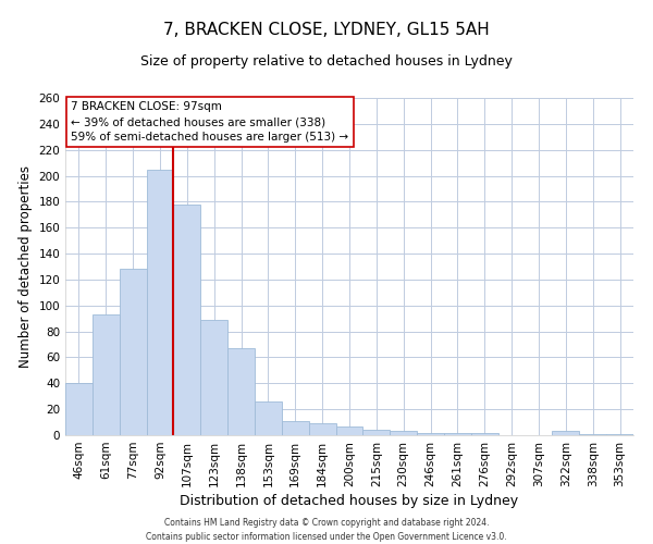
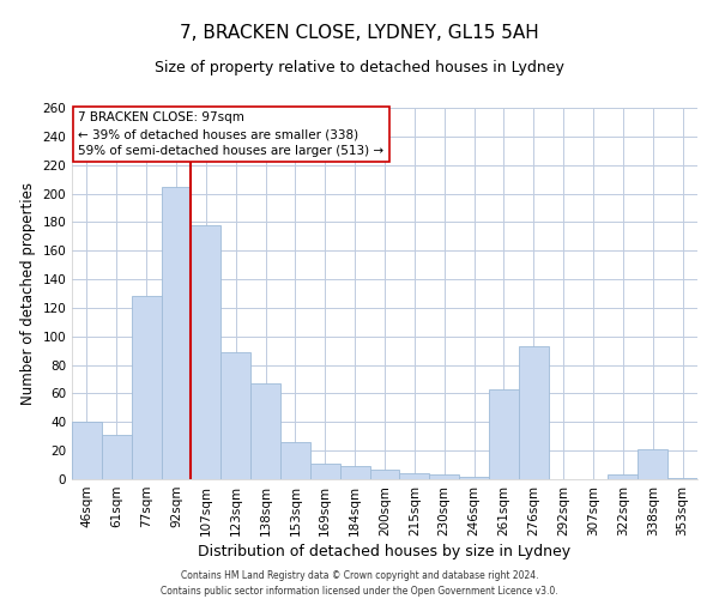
61sqm: 93 -> 31
261sqm: 2 -> 63
276sqm: 2 -> 93
338sqm: 1 -> 21
